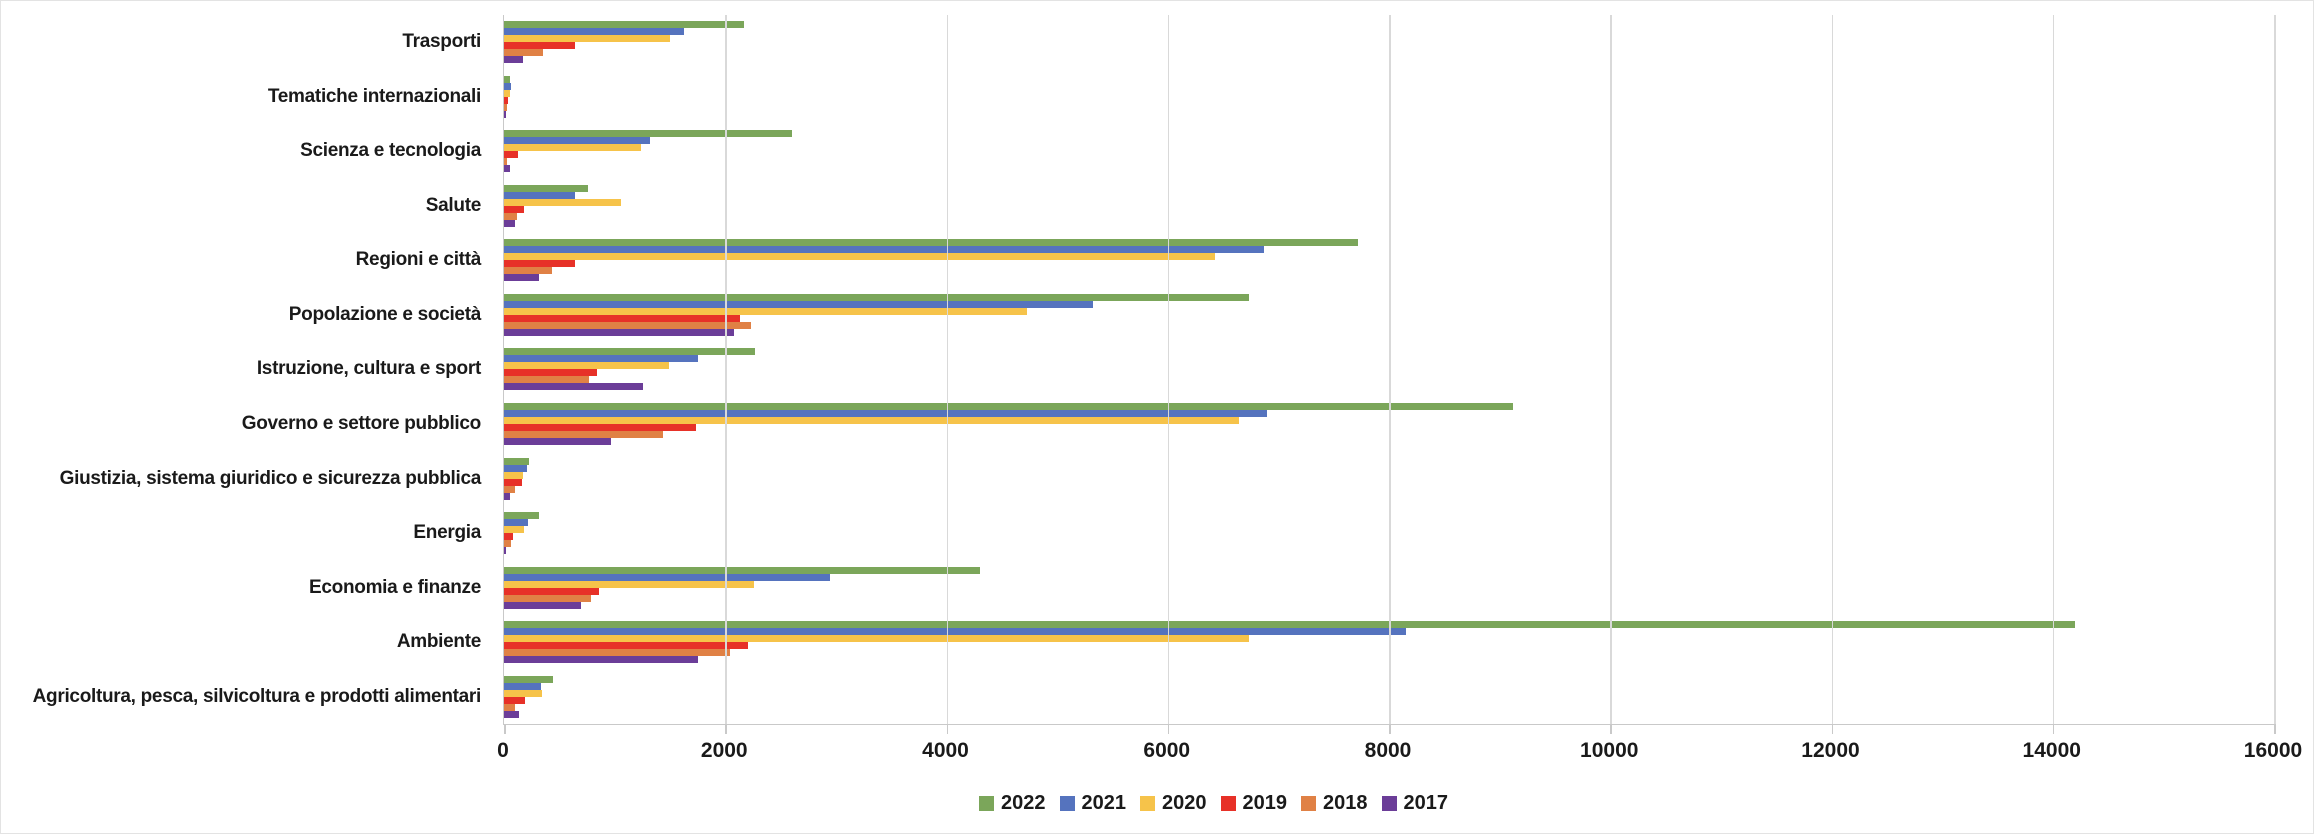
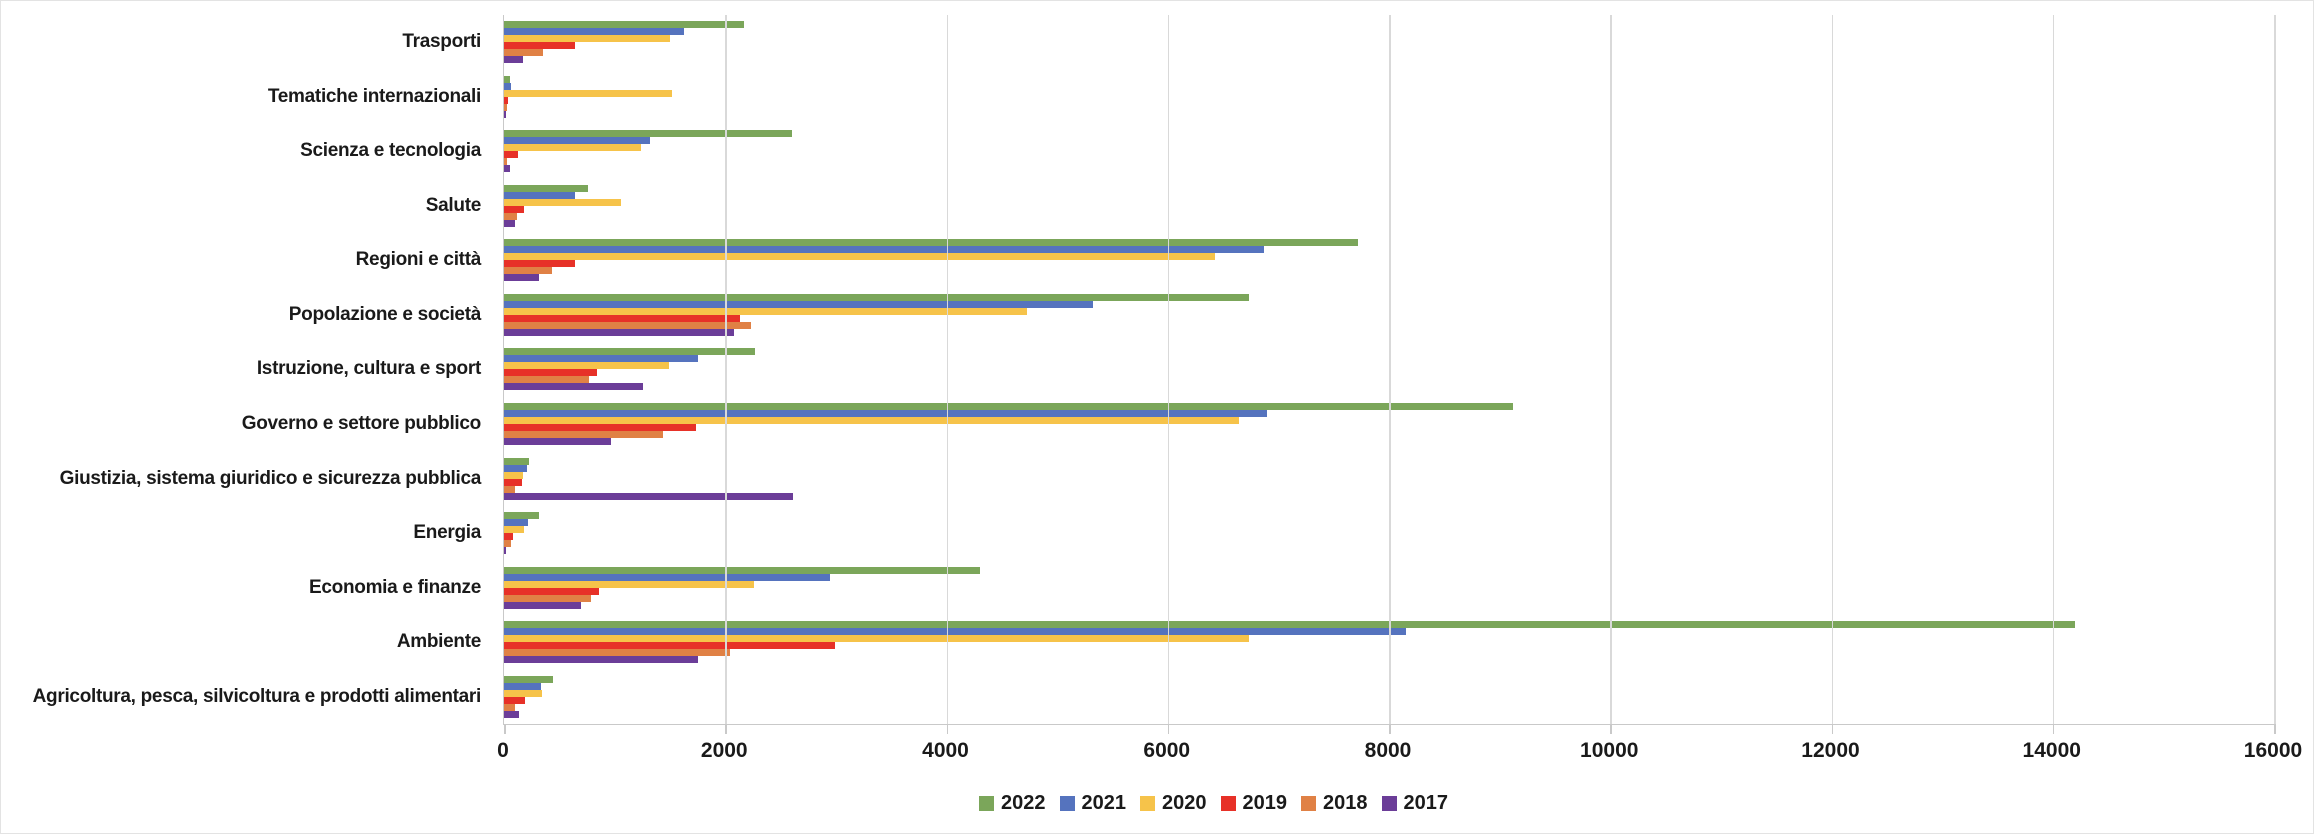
2020/Tematiche internazionali: 50 -> 1520
2017/Giustizia, sistema giuridico e sicurezza pubblica: 60 -> 2610
2019/Ambiente: 2210 -> 2990
